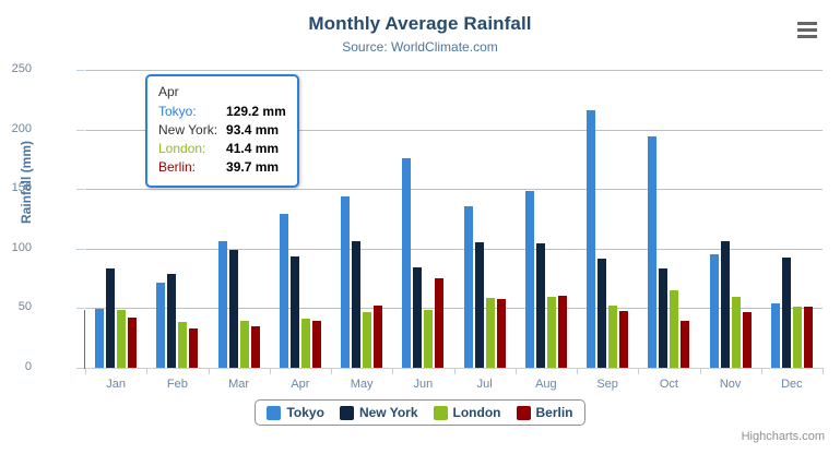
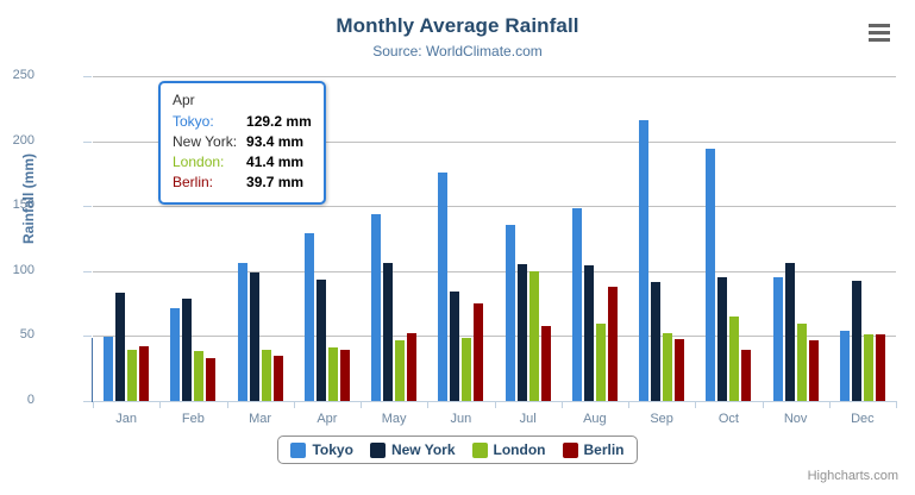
London/Jan: 49 -> 39
London/Jul: 59 -> 100
Berlin/Aug: 60 -> 88
New York/Oct: 84 -> 95
